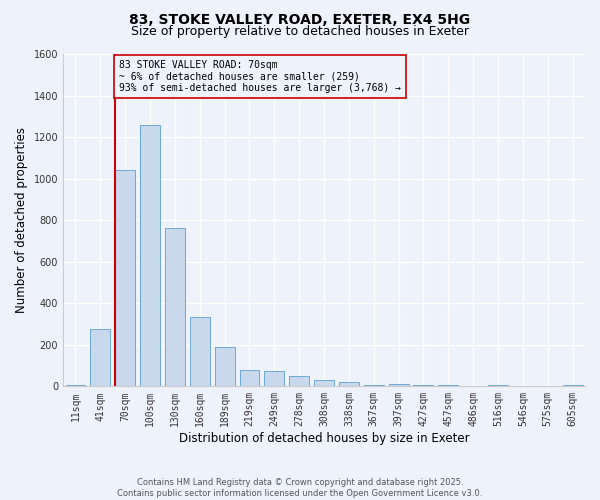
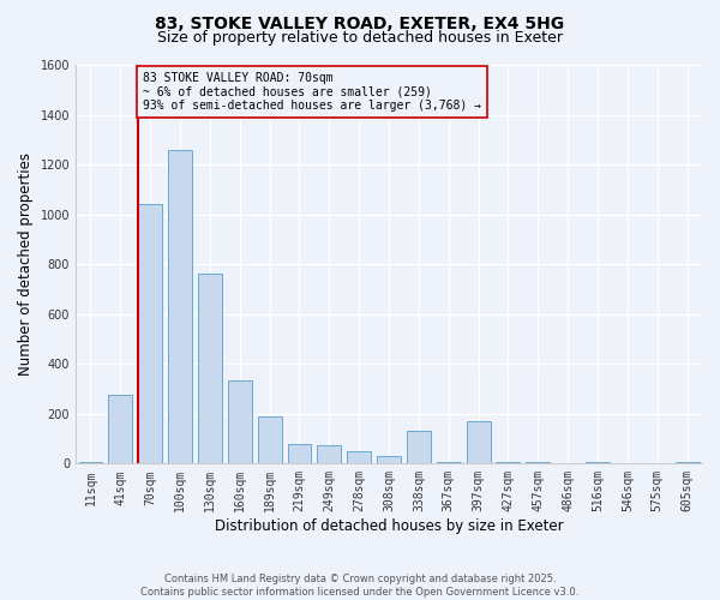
338sqm: 20 -> 130
397sqm: 10 -> 170
